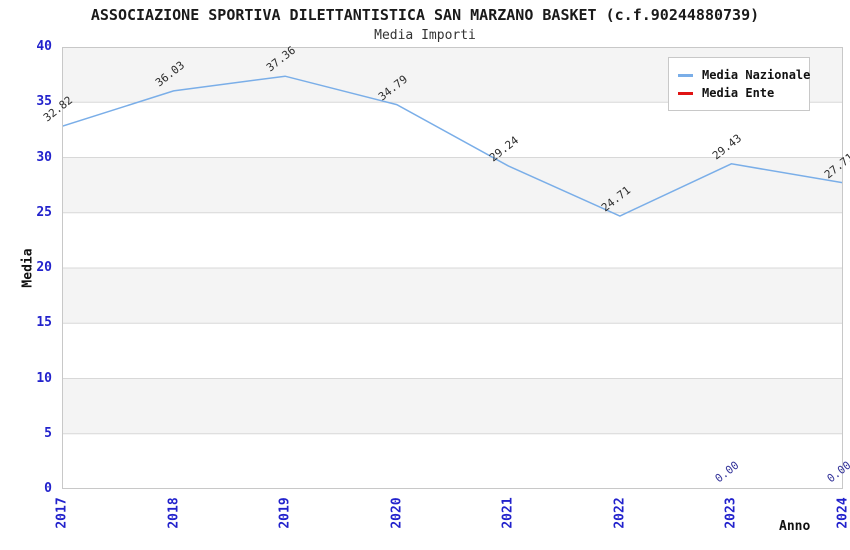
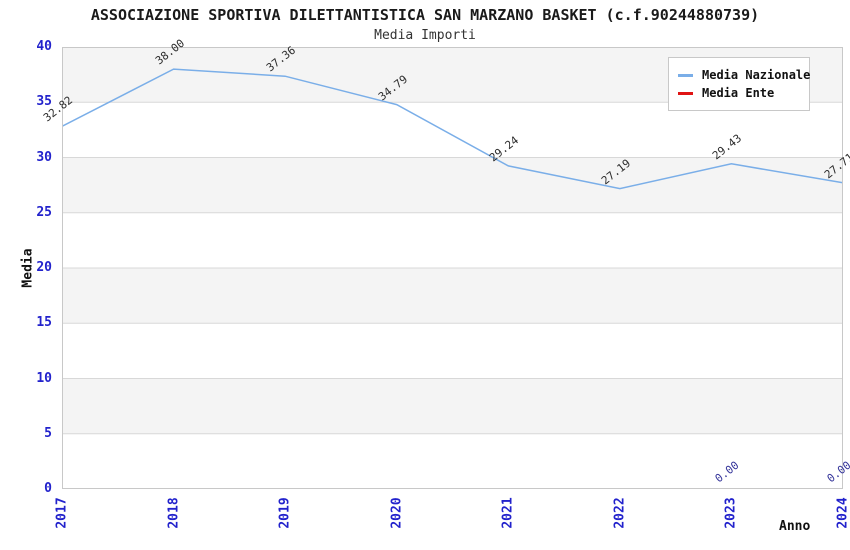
Media Nazionale/2018: 36.03 -> 38.00
Media Nazionale/2022: 24.71 -> 27.19
